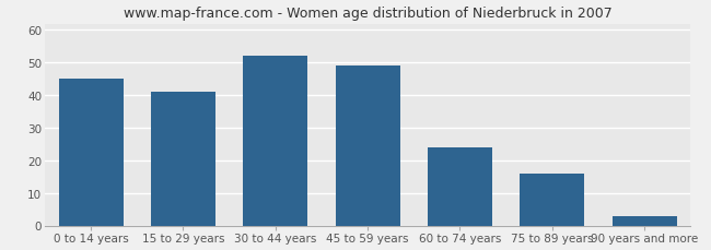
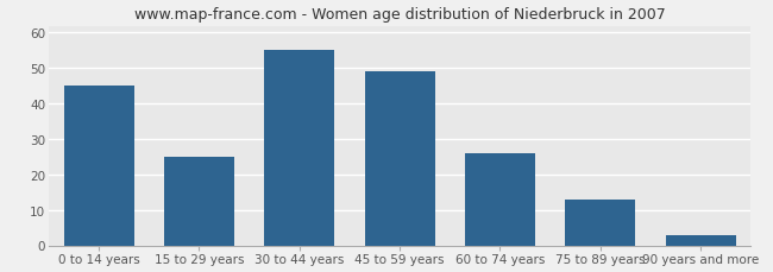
15 to 29 years: 41 -> 25
30 to 44 years: 52 -> 55
60 to 74 years: 24 -> 26
75 to 89 years: 16 -> 13
